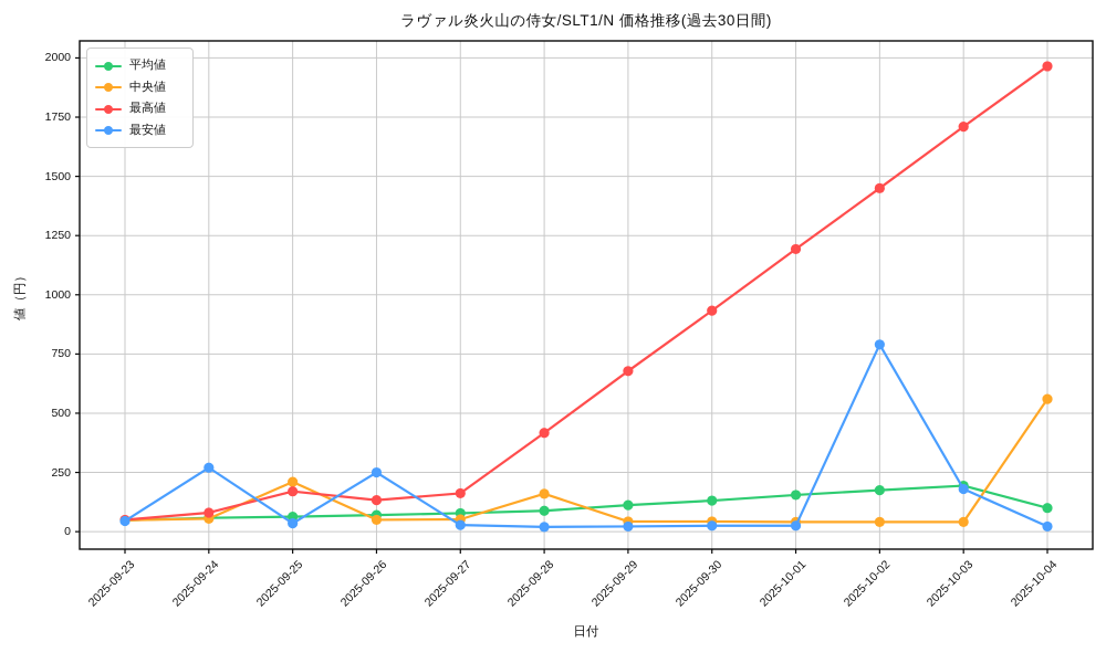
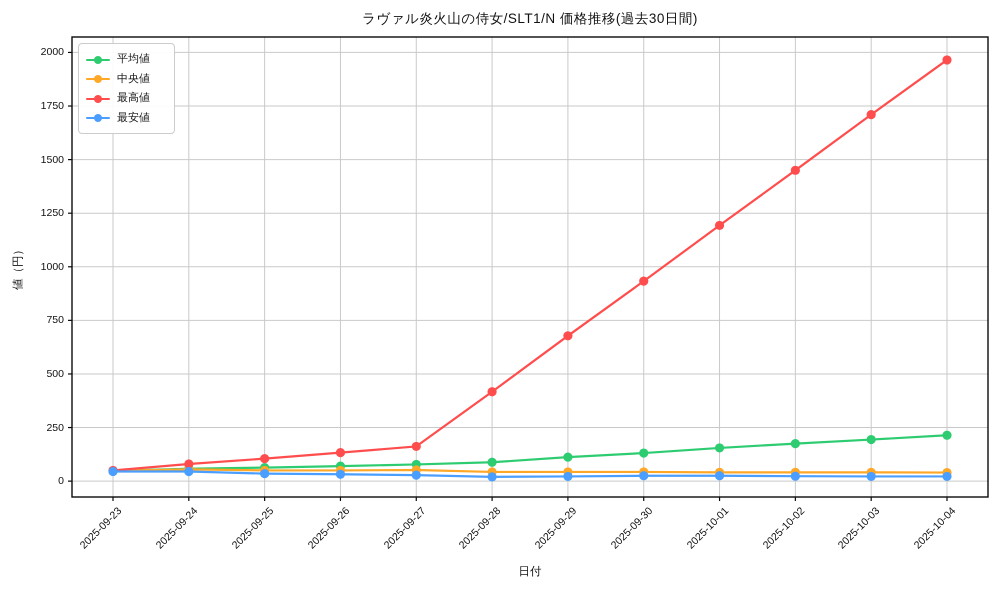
最安値/2025-09-24: 270 -> 40
中央値/2025-09-25: 210 -> 50
最高値/2025-09-25: 170 -> 100
最安値/2025-09-26: 250 -> 30
中央値/2025-09-28: 160 -> 40
最安値/2025-10-02: 790 -> 20
最安値/2025-10-03: 180 -> 20
平均値/2025-10-04: 100 -> 210
中央値/2025-10-04: 560 -> 40
